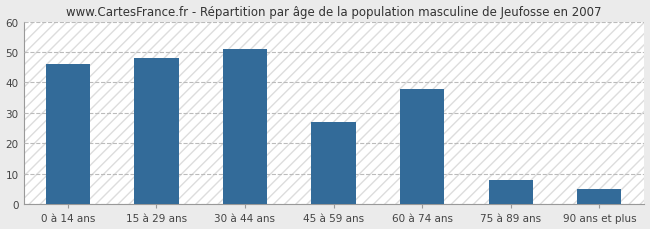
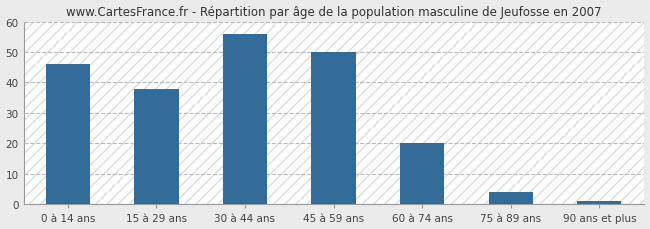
15 à 29 ans: 48 -> 38
30 à 44 ans: 51 -> 56
45 à 59 ans: 27 -> 50
60 à 74 ans: 38 -> 20
75 à 89 ans: 8 -> 4
90 ans et plus: 5 -> 1
